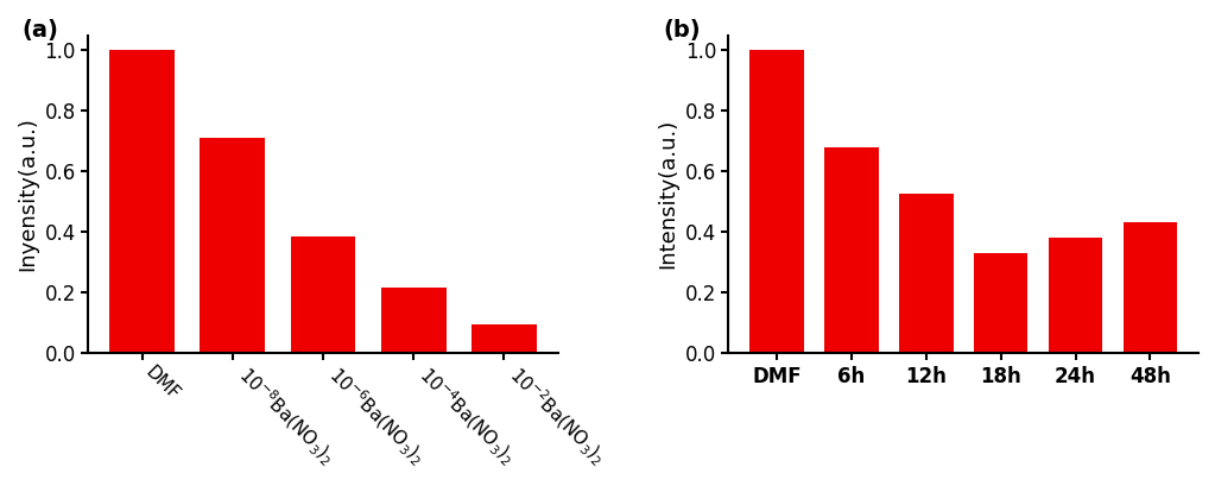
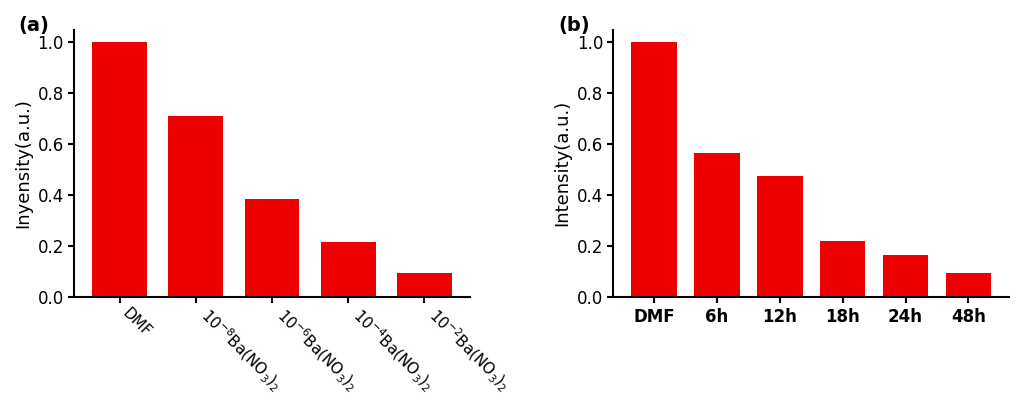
6h: 0.680 -> 0.565
12h: 0.525 -> 0.475
18h: 0.330 -> 0.220
24h: 0.380 -> 0.165
48h: 0.430 -> 0.095
